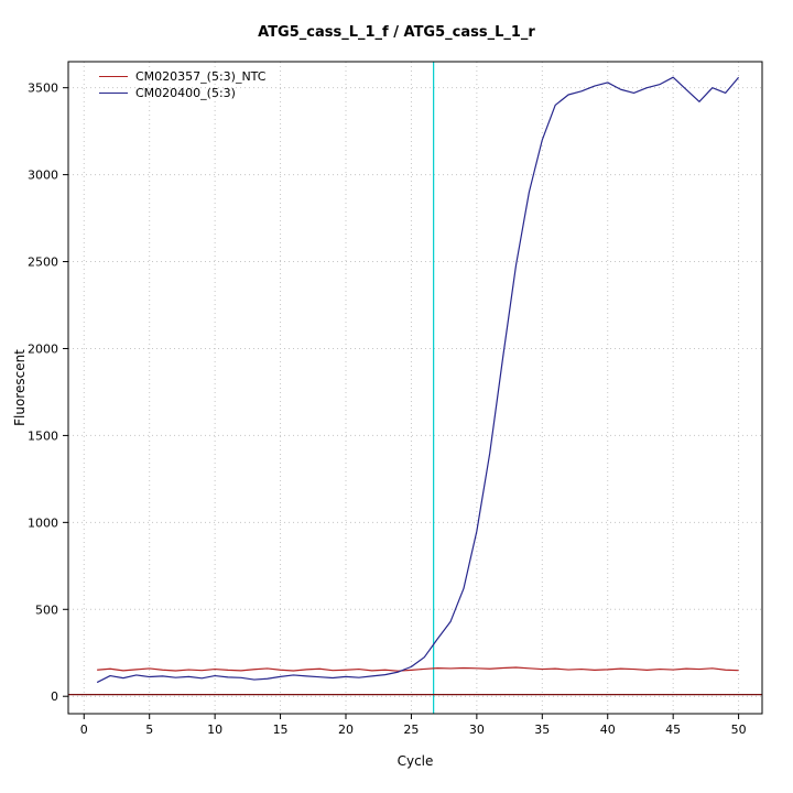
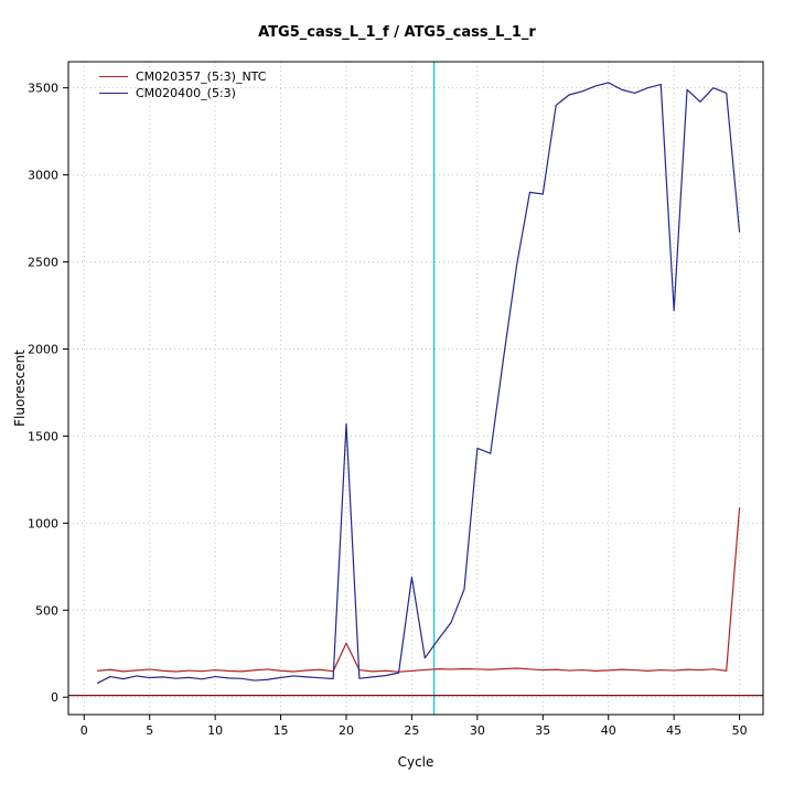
CM020357_(5:3)_NTC/20: 150 -> 310
CM020400_(5:3)/20: 110 -> 1570
CM020400_(5:3)/25: 170 -> 690
CM020400_(5:3)/30: 950 -> 1430
CM020400_(5:3)/35: 3200 -> 2890
CM020400_(5:3)/45: 3560 -> 2220
CM020357_(5:3)_NTC/50: 150 -> 1090
CM020400_(5:3)/50: 3560 -> 2670
